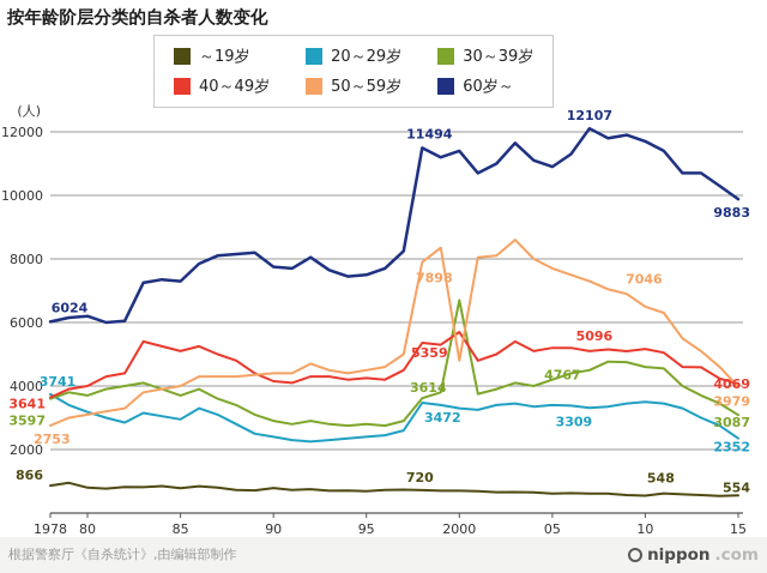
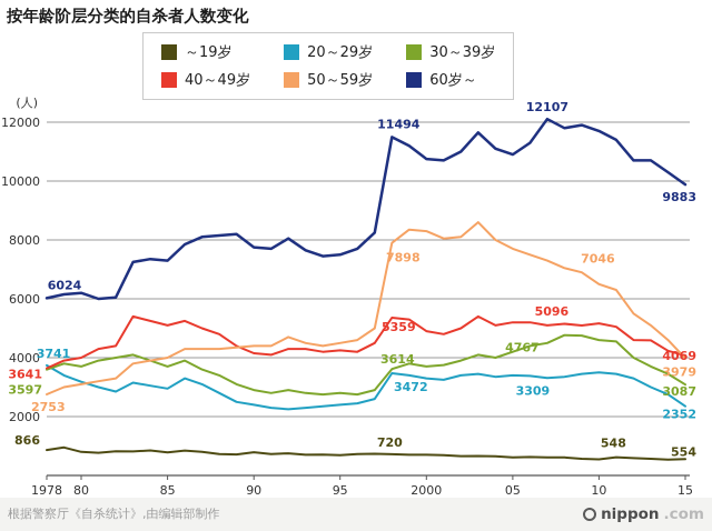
30～39岁/2000: 6700 -> 3700
40～49岁/2000: 5700 -> 4900
50～59岁/2000: 4800 -> 8300
60岁～/2000: 11400 -> 10800
